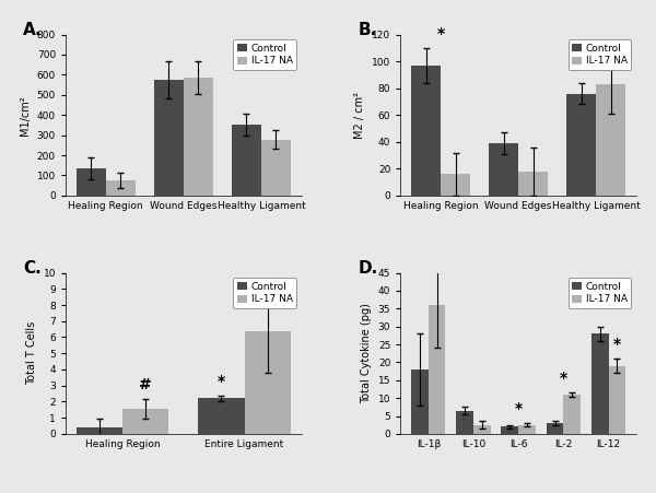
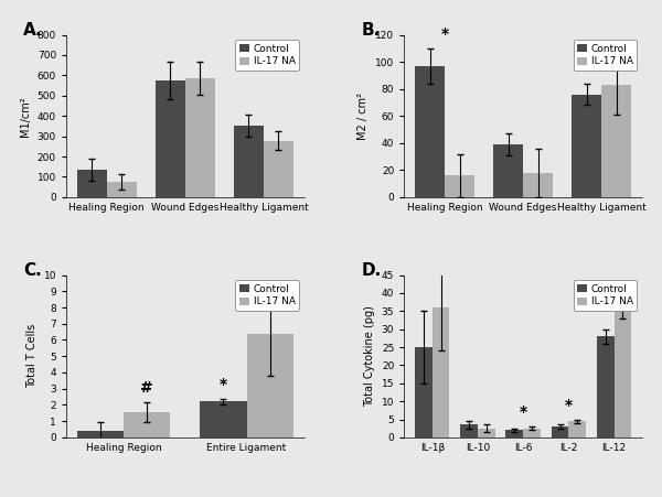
Control/IL-1β: 18.0 -> 25.0
Control/IL-10: 6.5 -> 3.5
IL-17 NA/IL-2: 11.0 -> 4.5
IL-17 NA/IL-12: 19.0 -> 35.0
